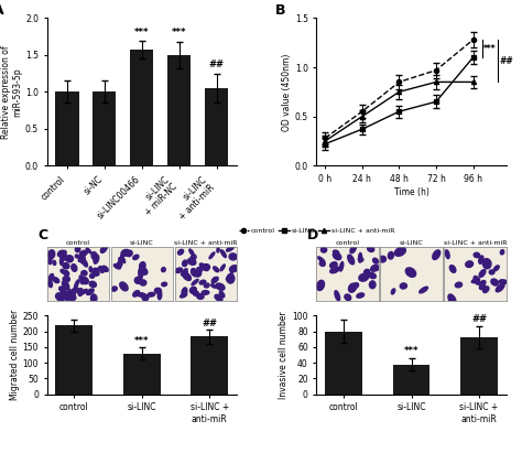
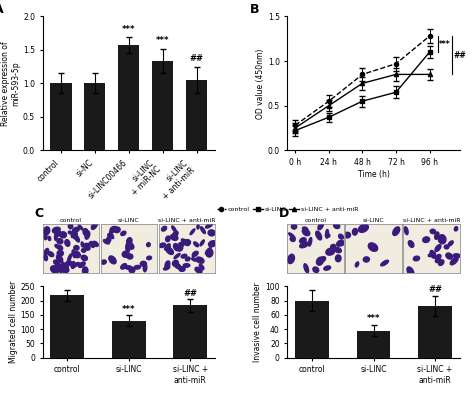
si-LINC + miR-NC: 1.50 -> 1.34
